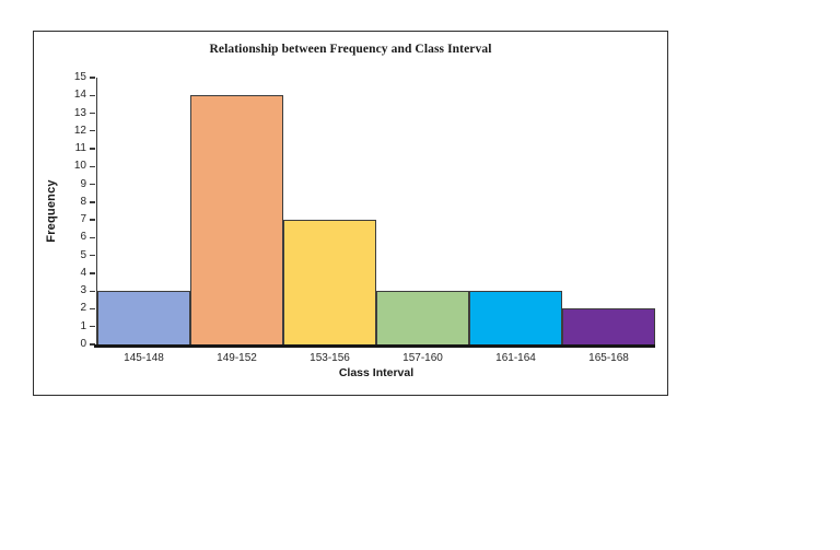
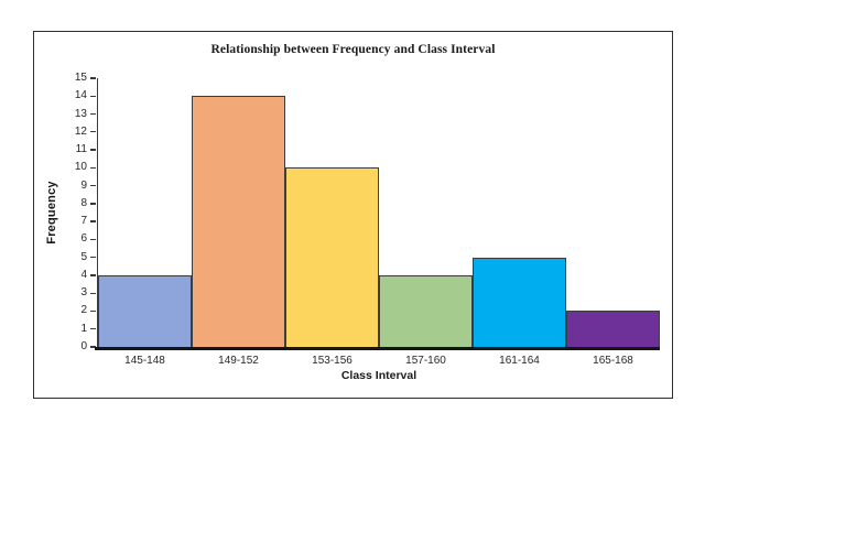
145-148: 3 -> 4
153-156: 7 -> 10
157-160: 3 -> 4
161-164: 3 -> 5
